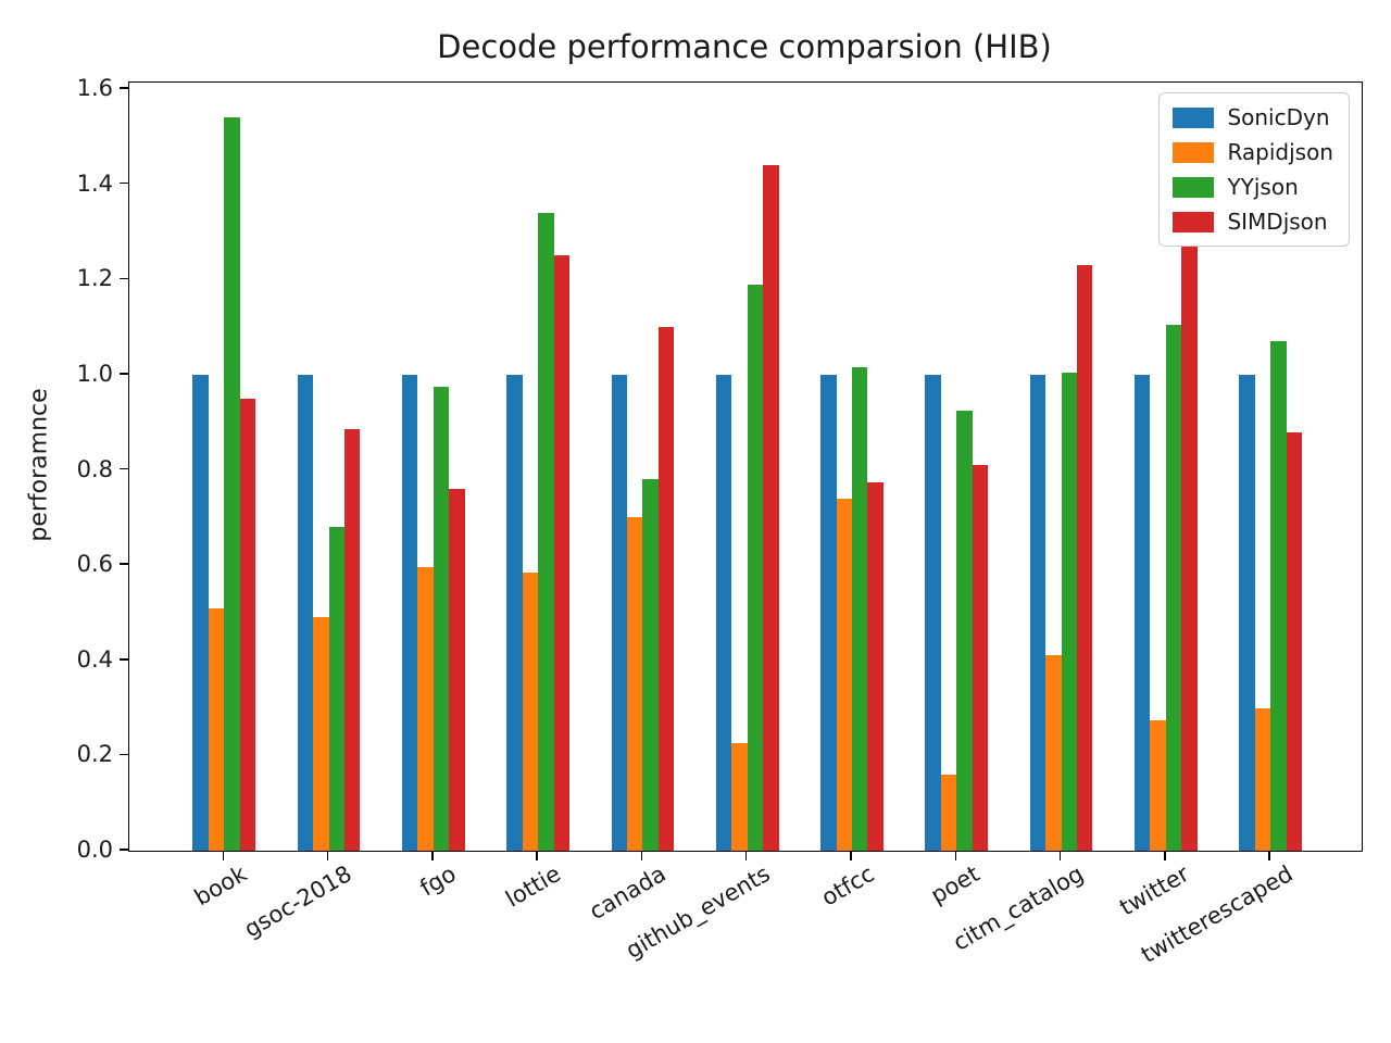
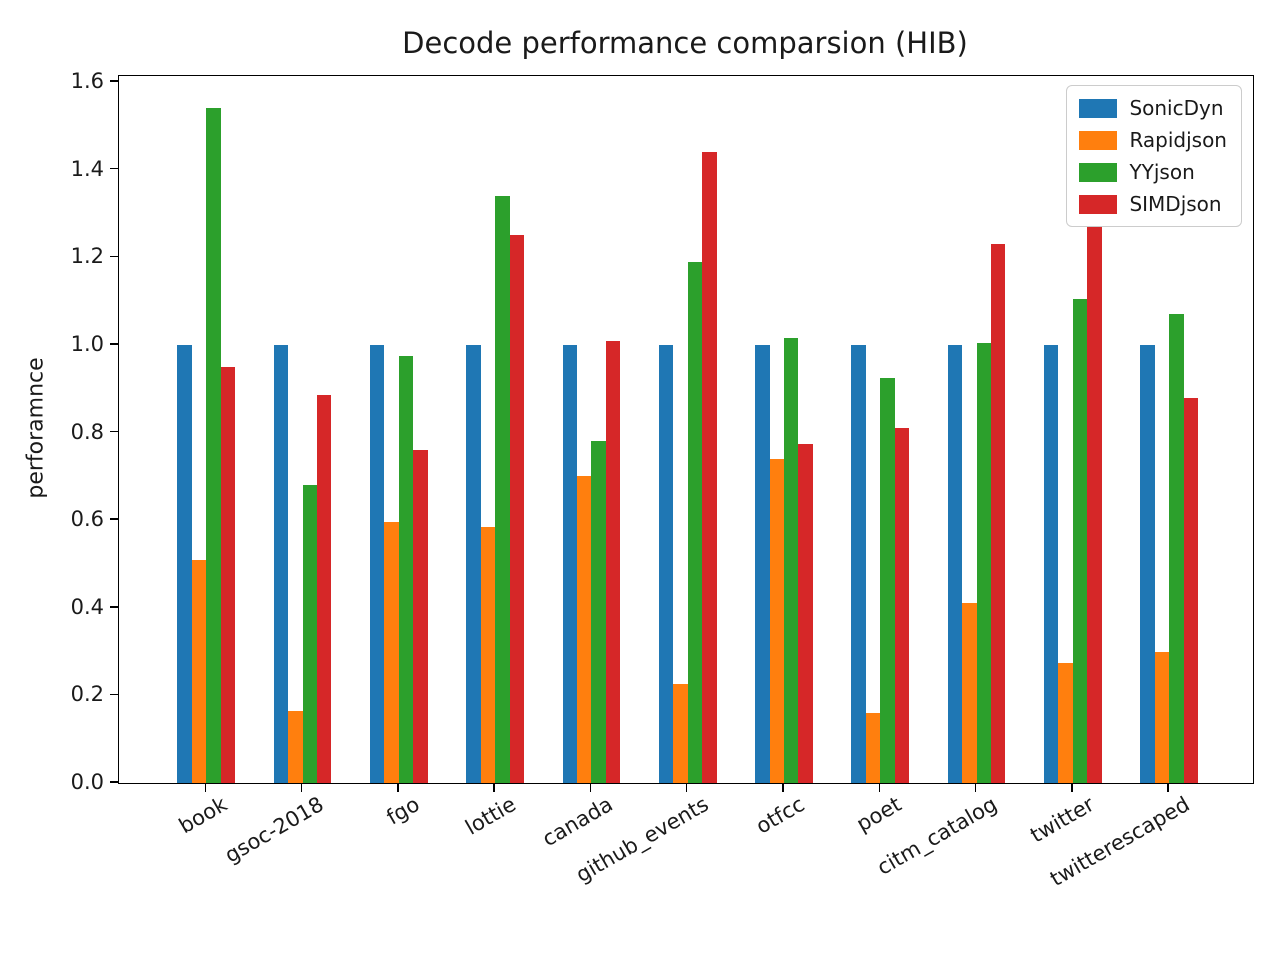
Rapidjson/gsoc-2018: 0.49 -> 0.17
SIMDjson/canada: 1.10 -> 1.01
